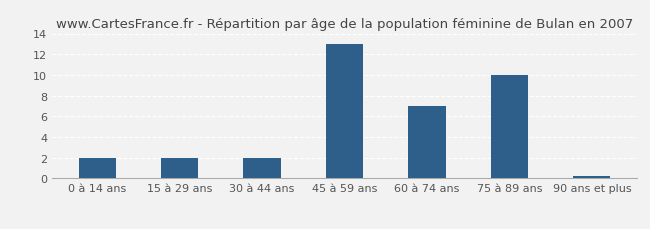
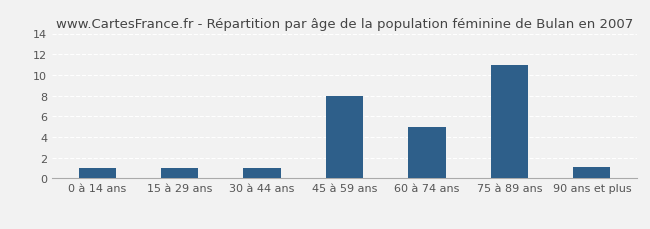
0 à 14 ans: 2.0 -> 1.0
15 à 29 ans: 2.0 -> 1.0
30 à 44 ans: 2.0 -> 1.0
45 à 59 ans: 13.0 -> 8.0
60 à 74 ans: 7.0 -> 5.0
75 à 89 ans: 10.0 -> 11.0
90 ans et plus: 0.2 -> 1.1
